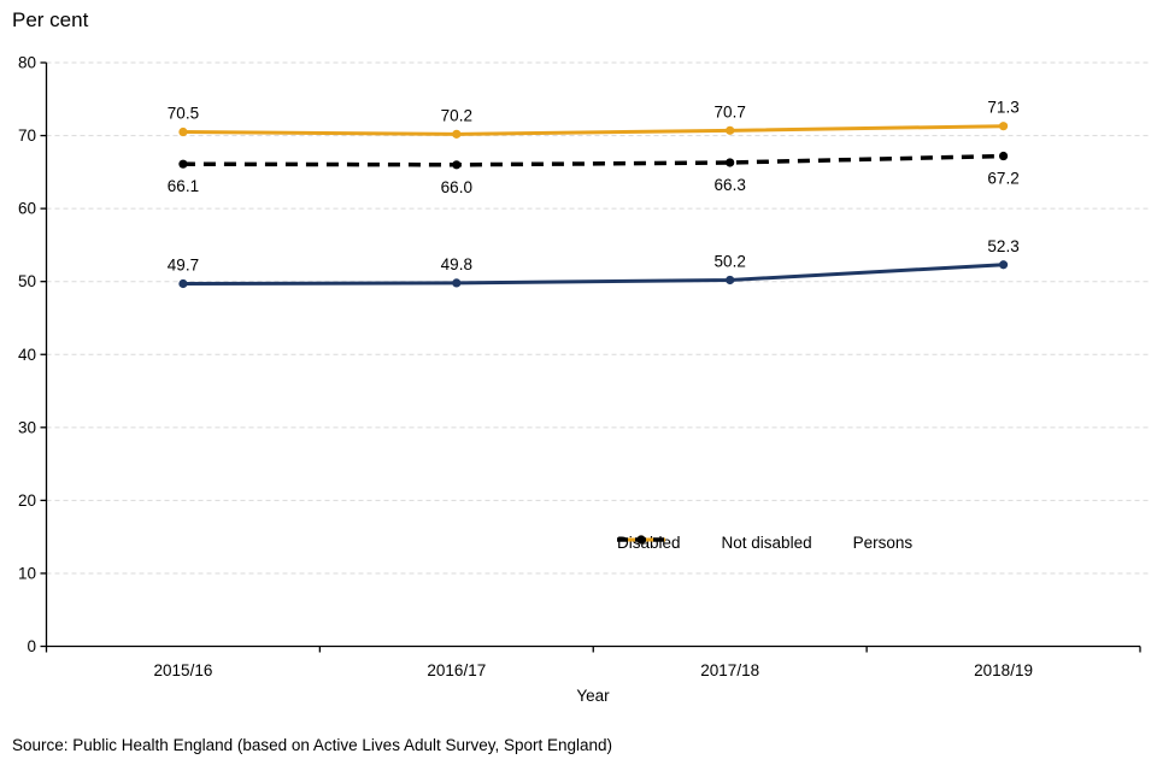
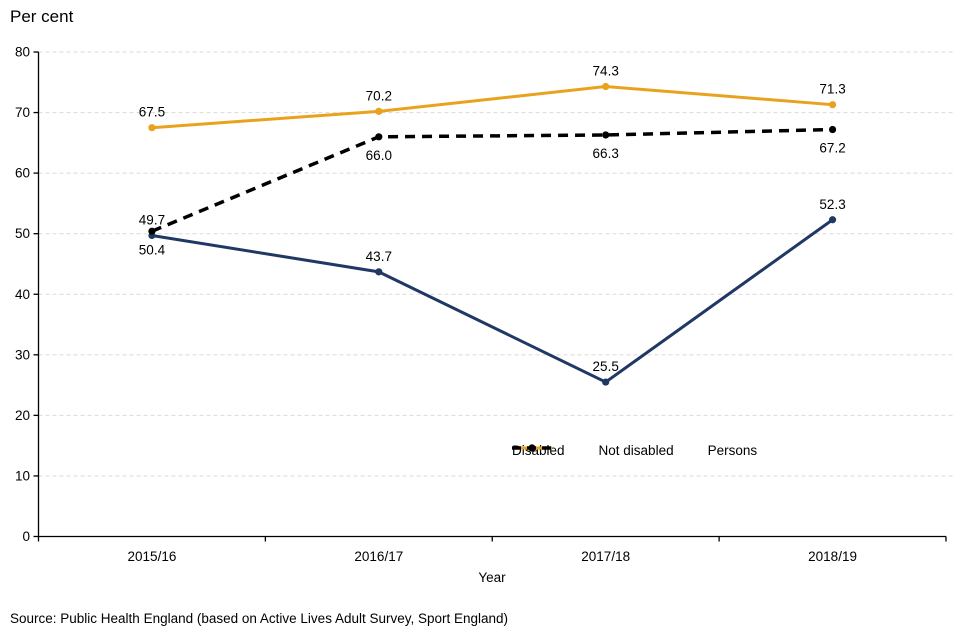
Not disabled/2015/16: 70.5 -> 67.5
Persons/2015/16: 66.1 -> 50.4
Disabled/2016/17: 49.8 -> 43.7
Disabled/2017/18: 50.2 -> 25.5
Not disabled/2017/18: 70.7 -> 74.3
